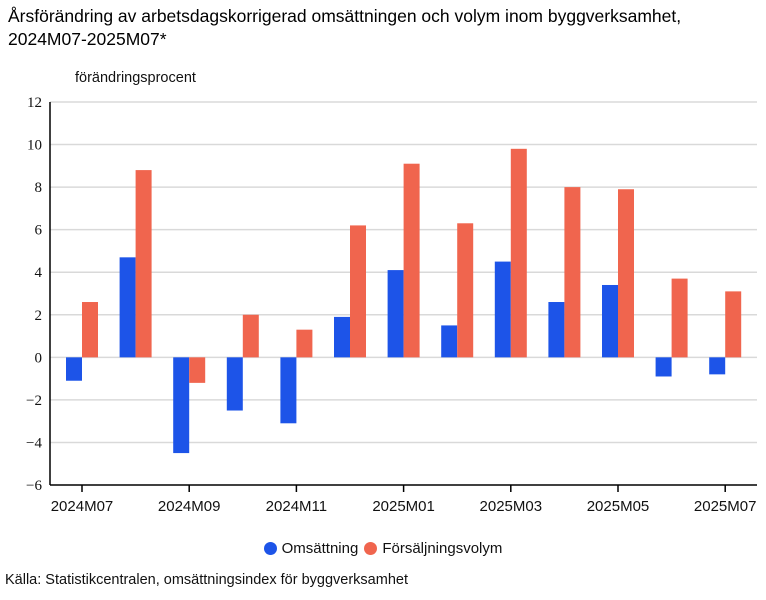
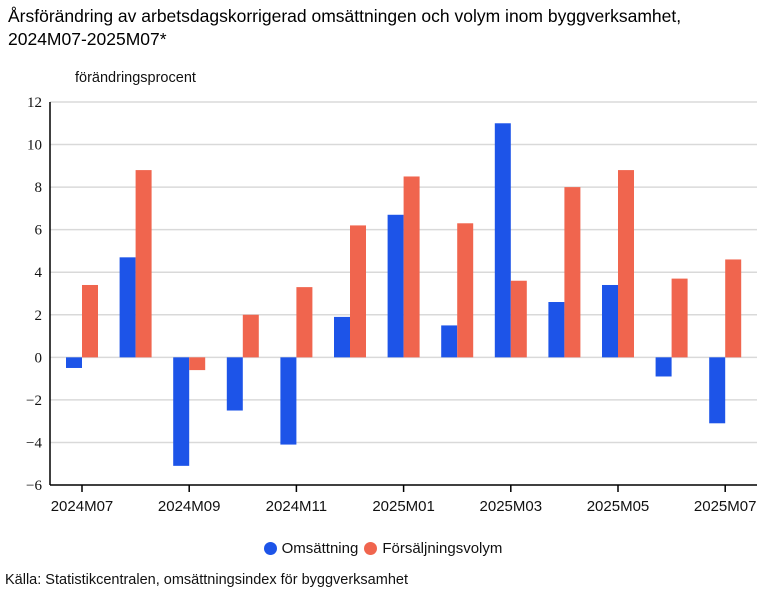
Omsättning/2024M07: -1.1 -> -0.5
Försäljningsvolym/2024M07: 2.6 -> 3.4
Omsättning/2024M09: -4.5 -> -5.1
Försäljningsvolym/2024M09: -1.2 -> -0.6
Omsättning/2024M11: -3.1 -> -4.1
Försäljningsvolym/2024M11: 1.3 -> 3.3
Omsättning/2025M01: 4.1 -> 6.7
Försäljningsvolym/2025M01: 9.1 -> 8.5
Omsättning/2025M03: 4.5 -> 11.0
Försäljningsvolym/2025M03: 9.8 -> 3.6
Försäljningsvolym/2025M05: 7.9 -> 8.8
Omsättning/2025M07: -0.8 -> -3.1
Försäljningsvolym/2025M07: 3.1 -> 4.6
